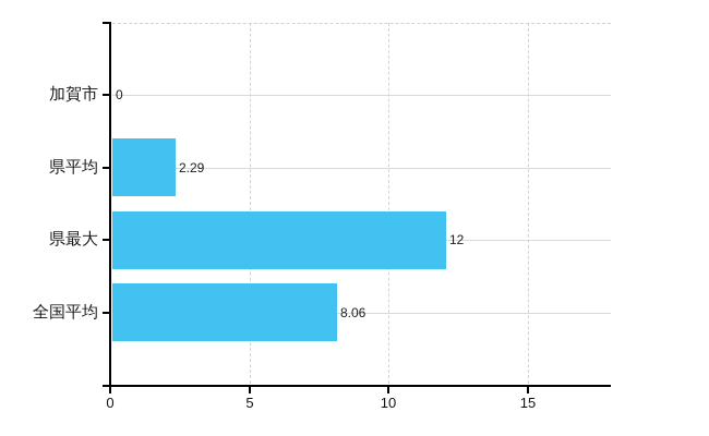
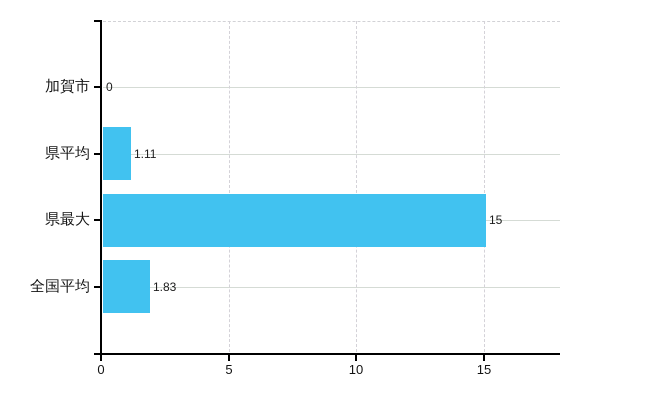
県平均: 2.29 -> 1.11
県最大: 12 -> 15
全国平均: 8.06 -> 1.83
